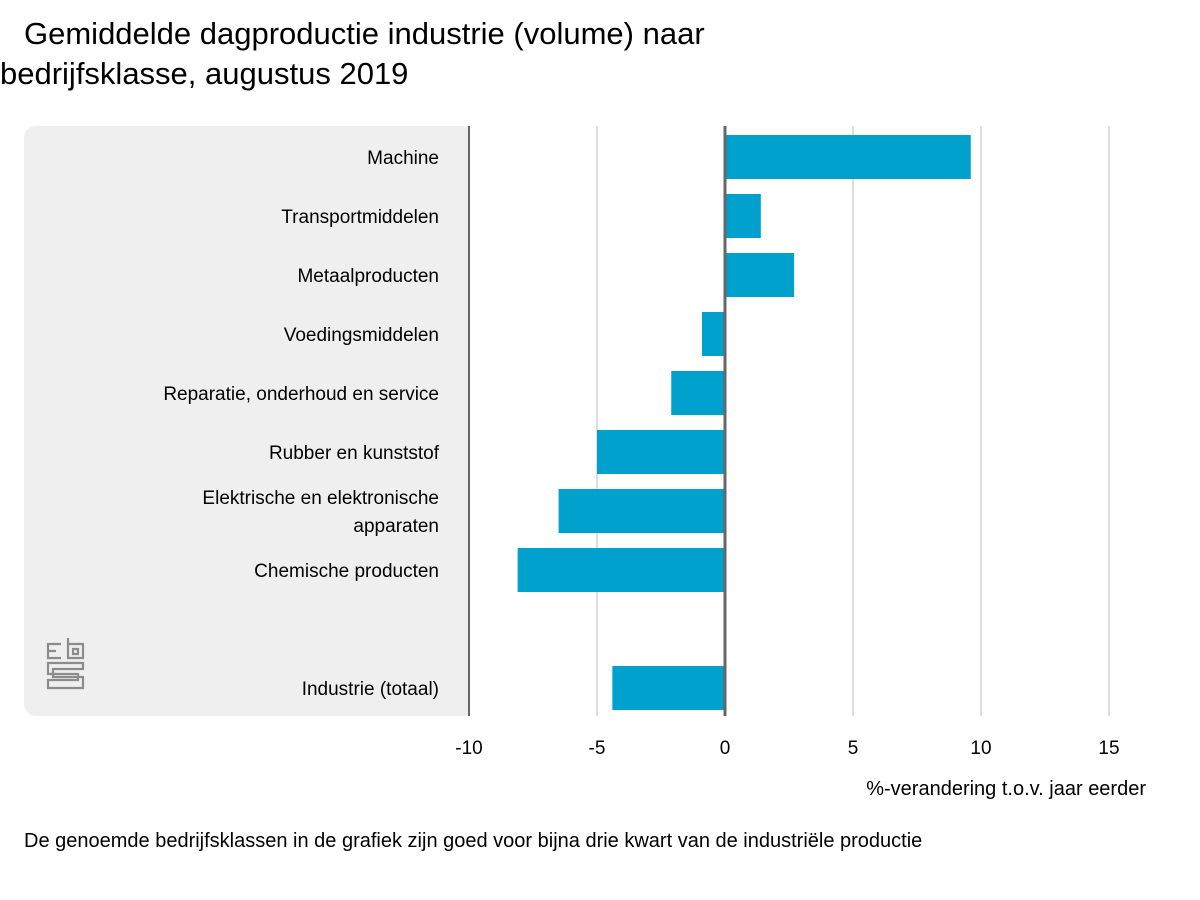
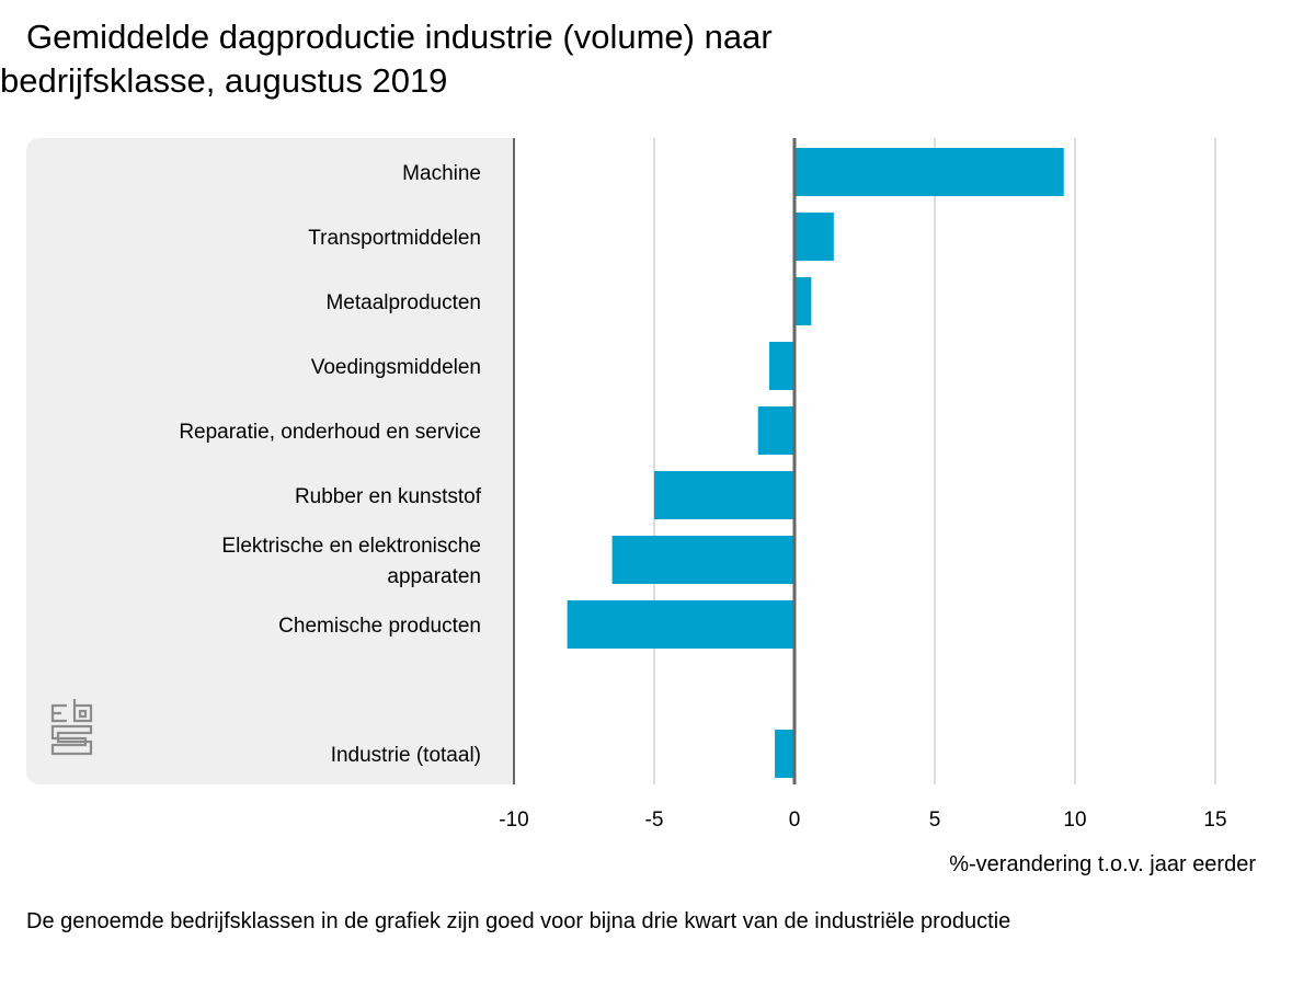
Metaalproducten: 2.7 -> 0.6
Reparatie, onderhoud en service: -2.1 -> -1.3
Industrie (totaal): -4.4 -> -0.7
